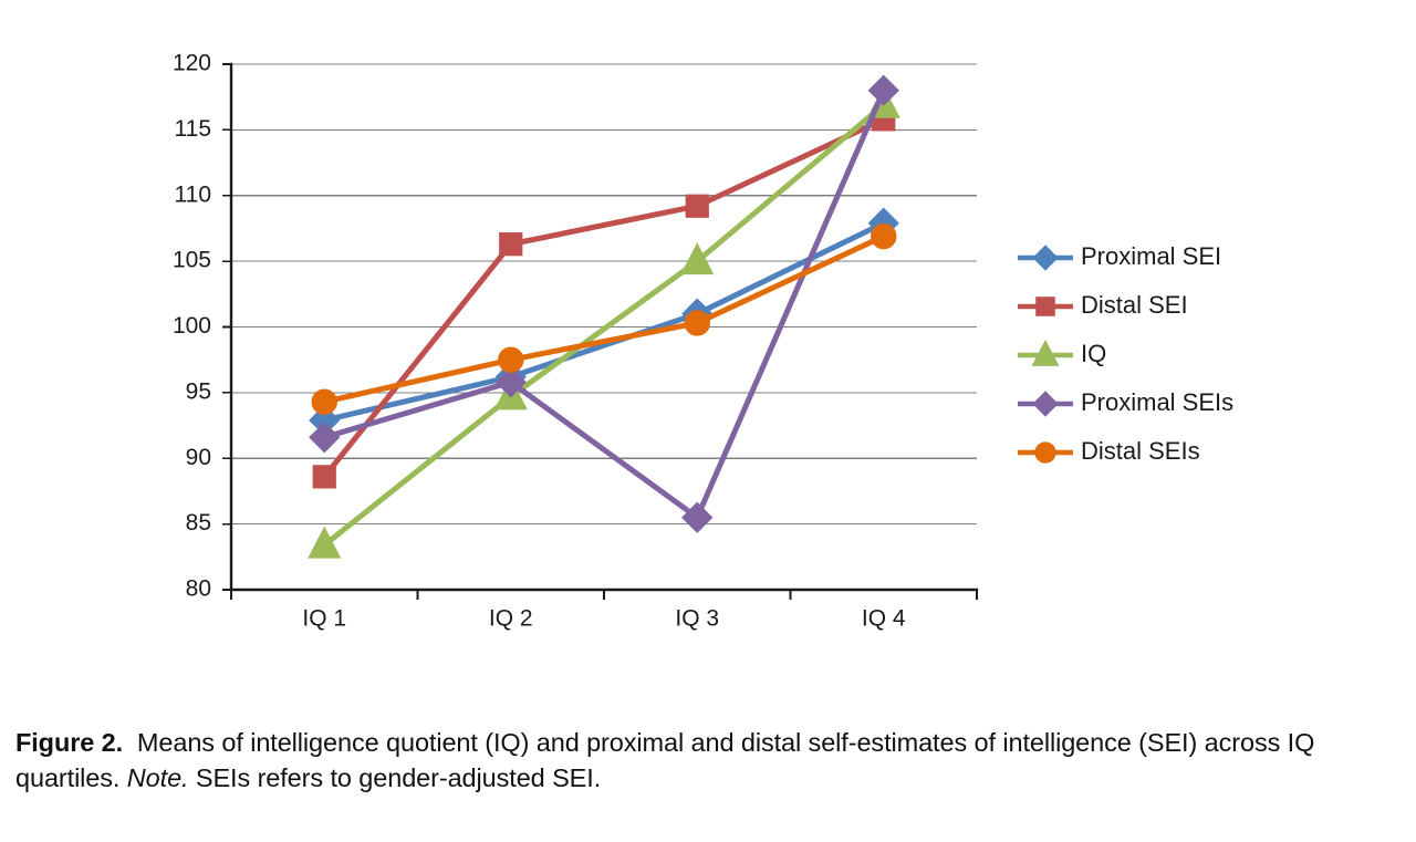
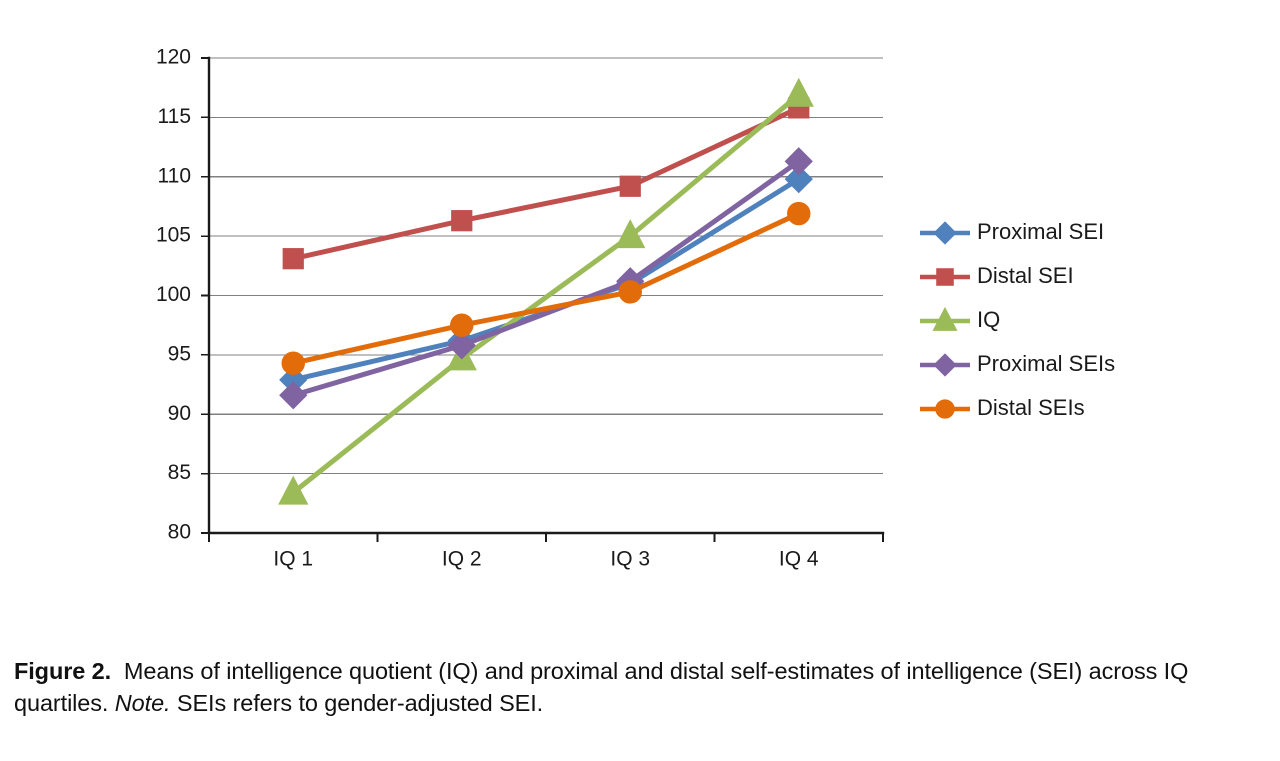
Distal SEI/IQ 1: 88.6 -> 103.1
Proximal SEIs/IQ 3: 85.5 -> 101.2
Proximal SEI/IQ 4: 107.9 -> 109.8
Proximal SEIs/IQ 4: 118.0 -> 111.3
